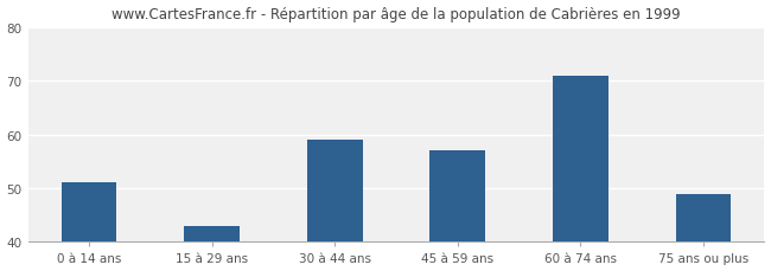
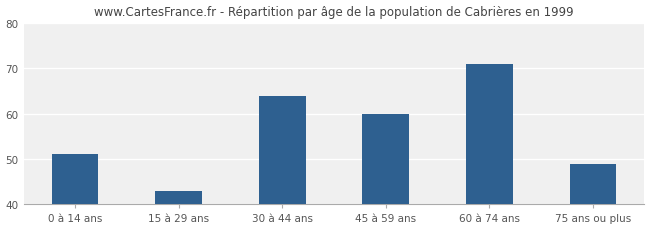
30 à 44 ans: 59 -> 64
45 à 59 ans: 57 -> 60
